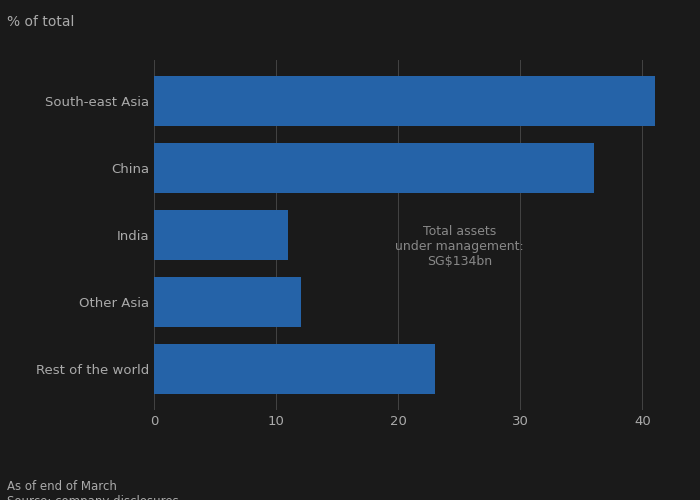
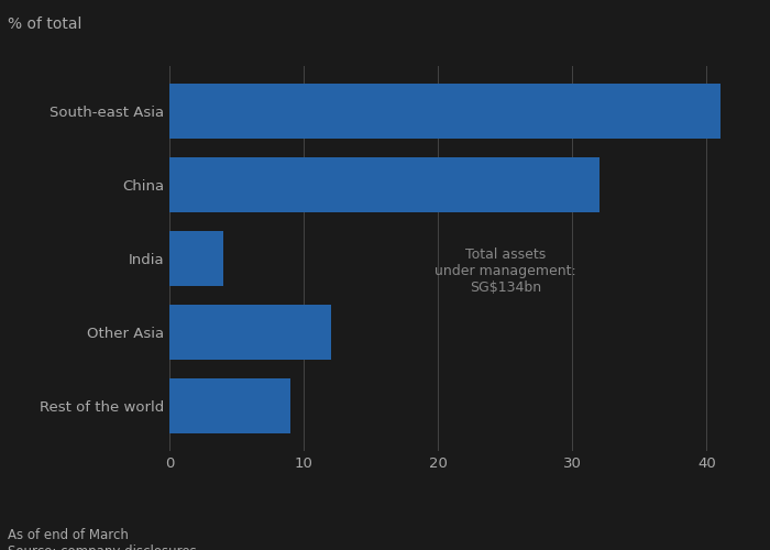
China: 36 -> 32
India: 11 -> 4
Rest of the world: 23 -> 9
